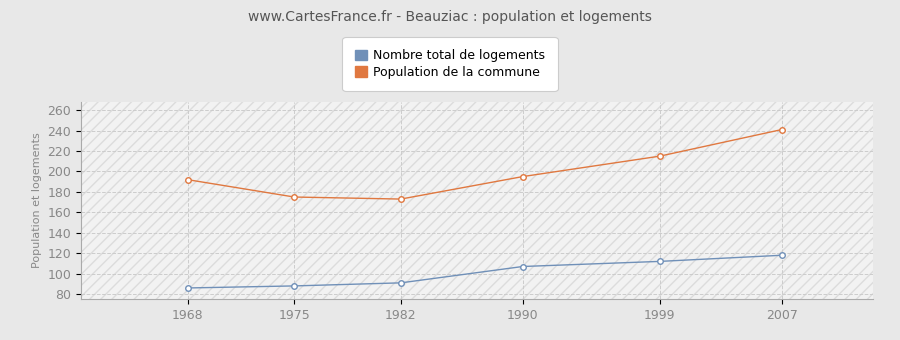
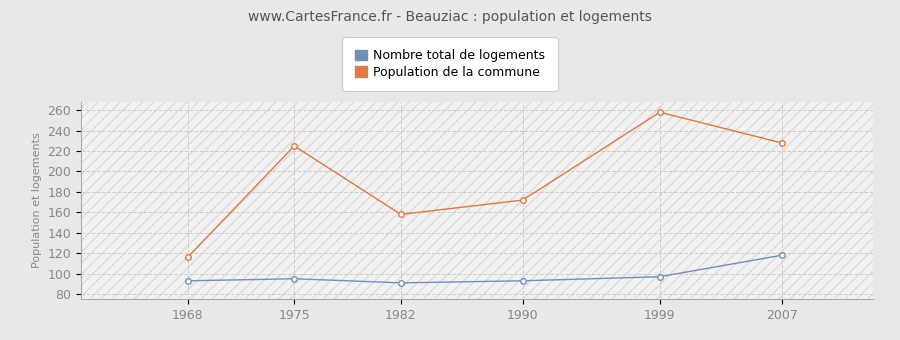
Nombre total de logements/1968: 86 -> 93
Population de la commune/1968: 192 -> 116
Nombre total de logements/1975: 88 -> 95
Population de la commune/1975: 175 -> 225
Population de la commune/1982: 173 -> 158
Nombre total de logements/1990: 107 -> 93
Population de la commune/1990: 195 -> 172
Nombre total de logements/1999: 112 -> 97
Population de la commune/1999: 215 -> 258
Population de la commune/2007: 241 -> 228
